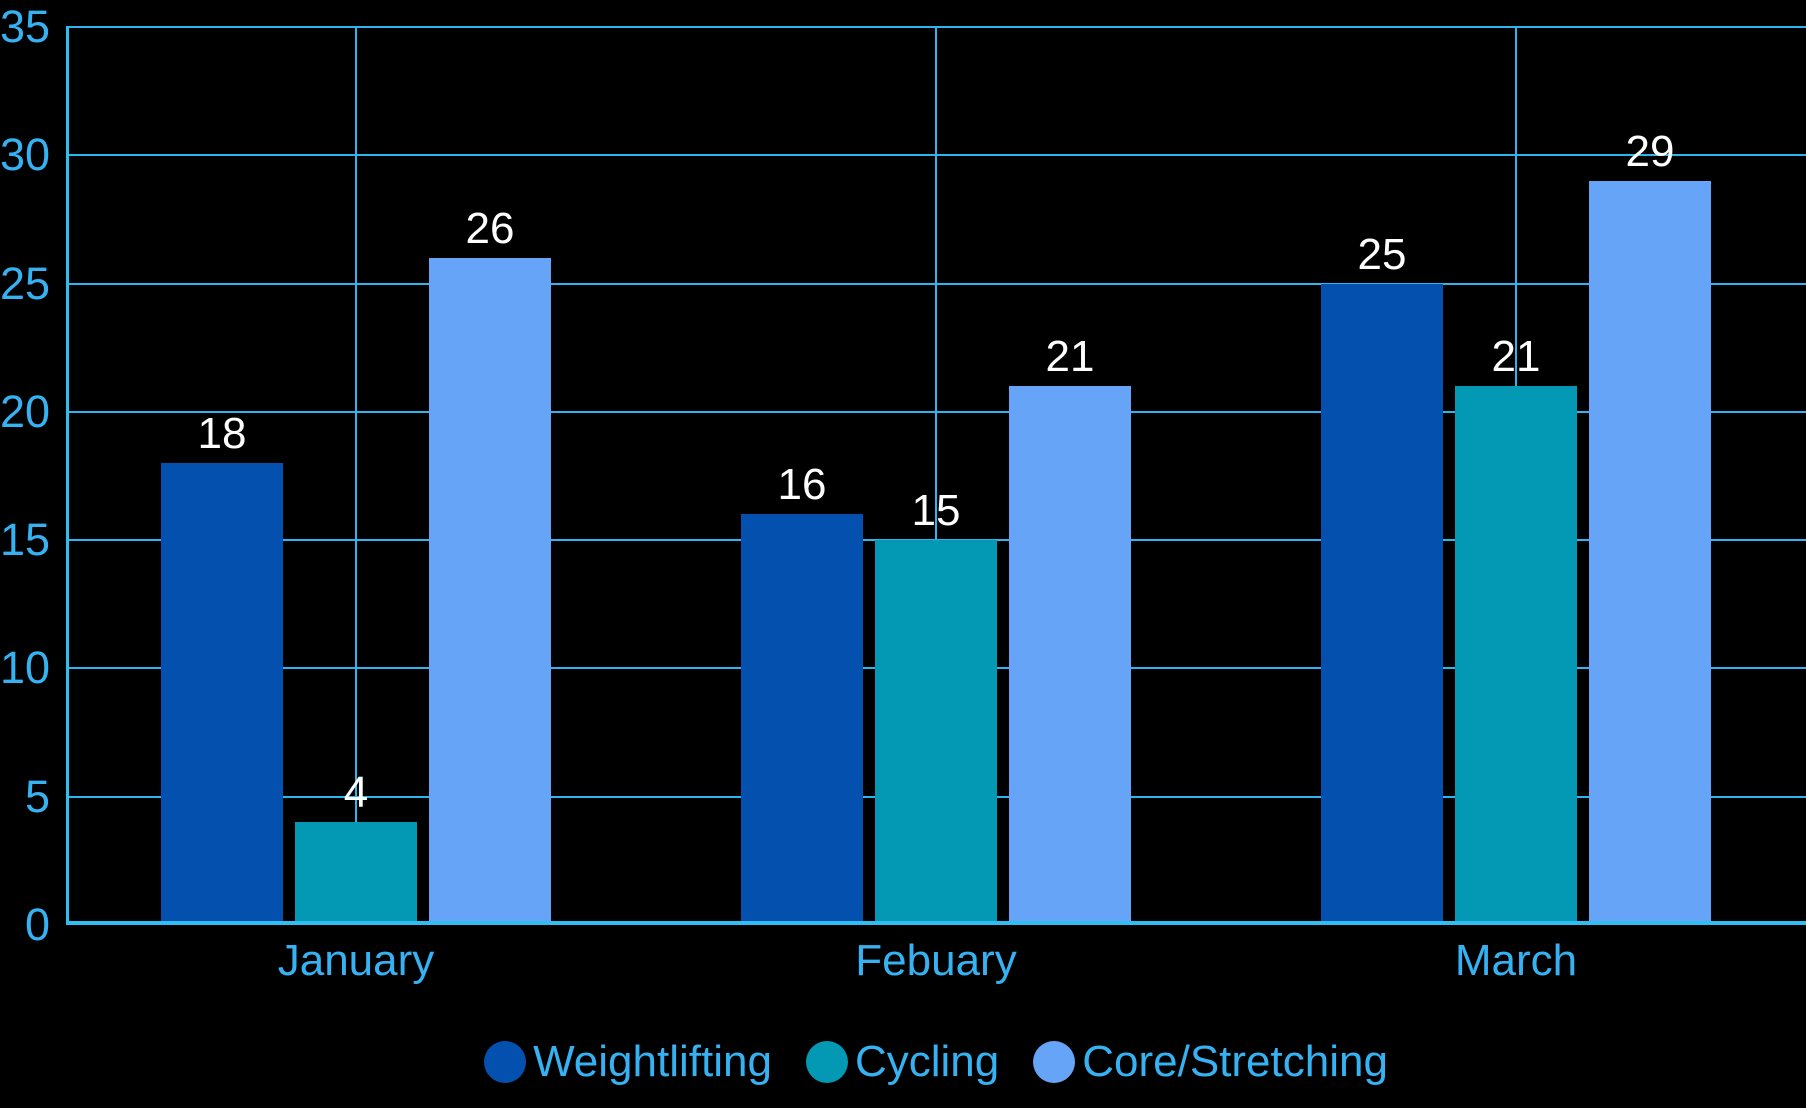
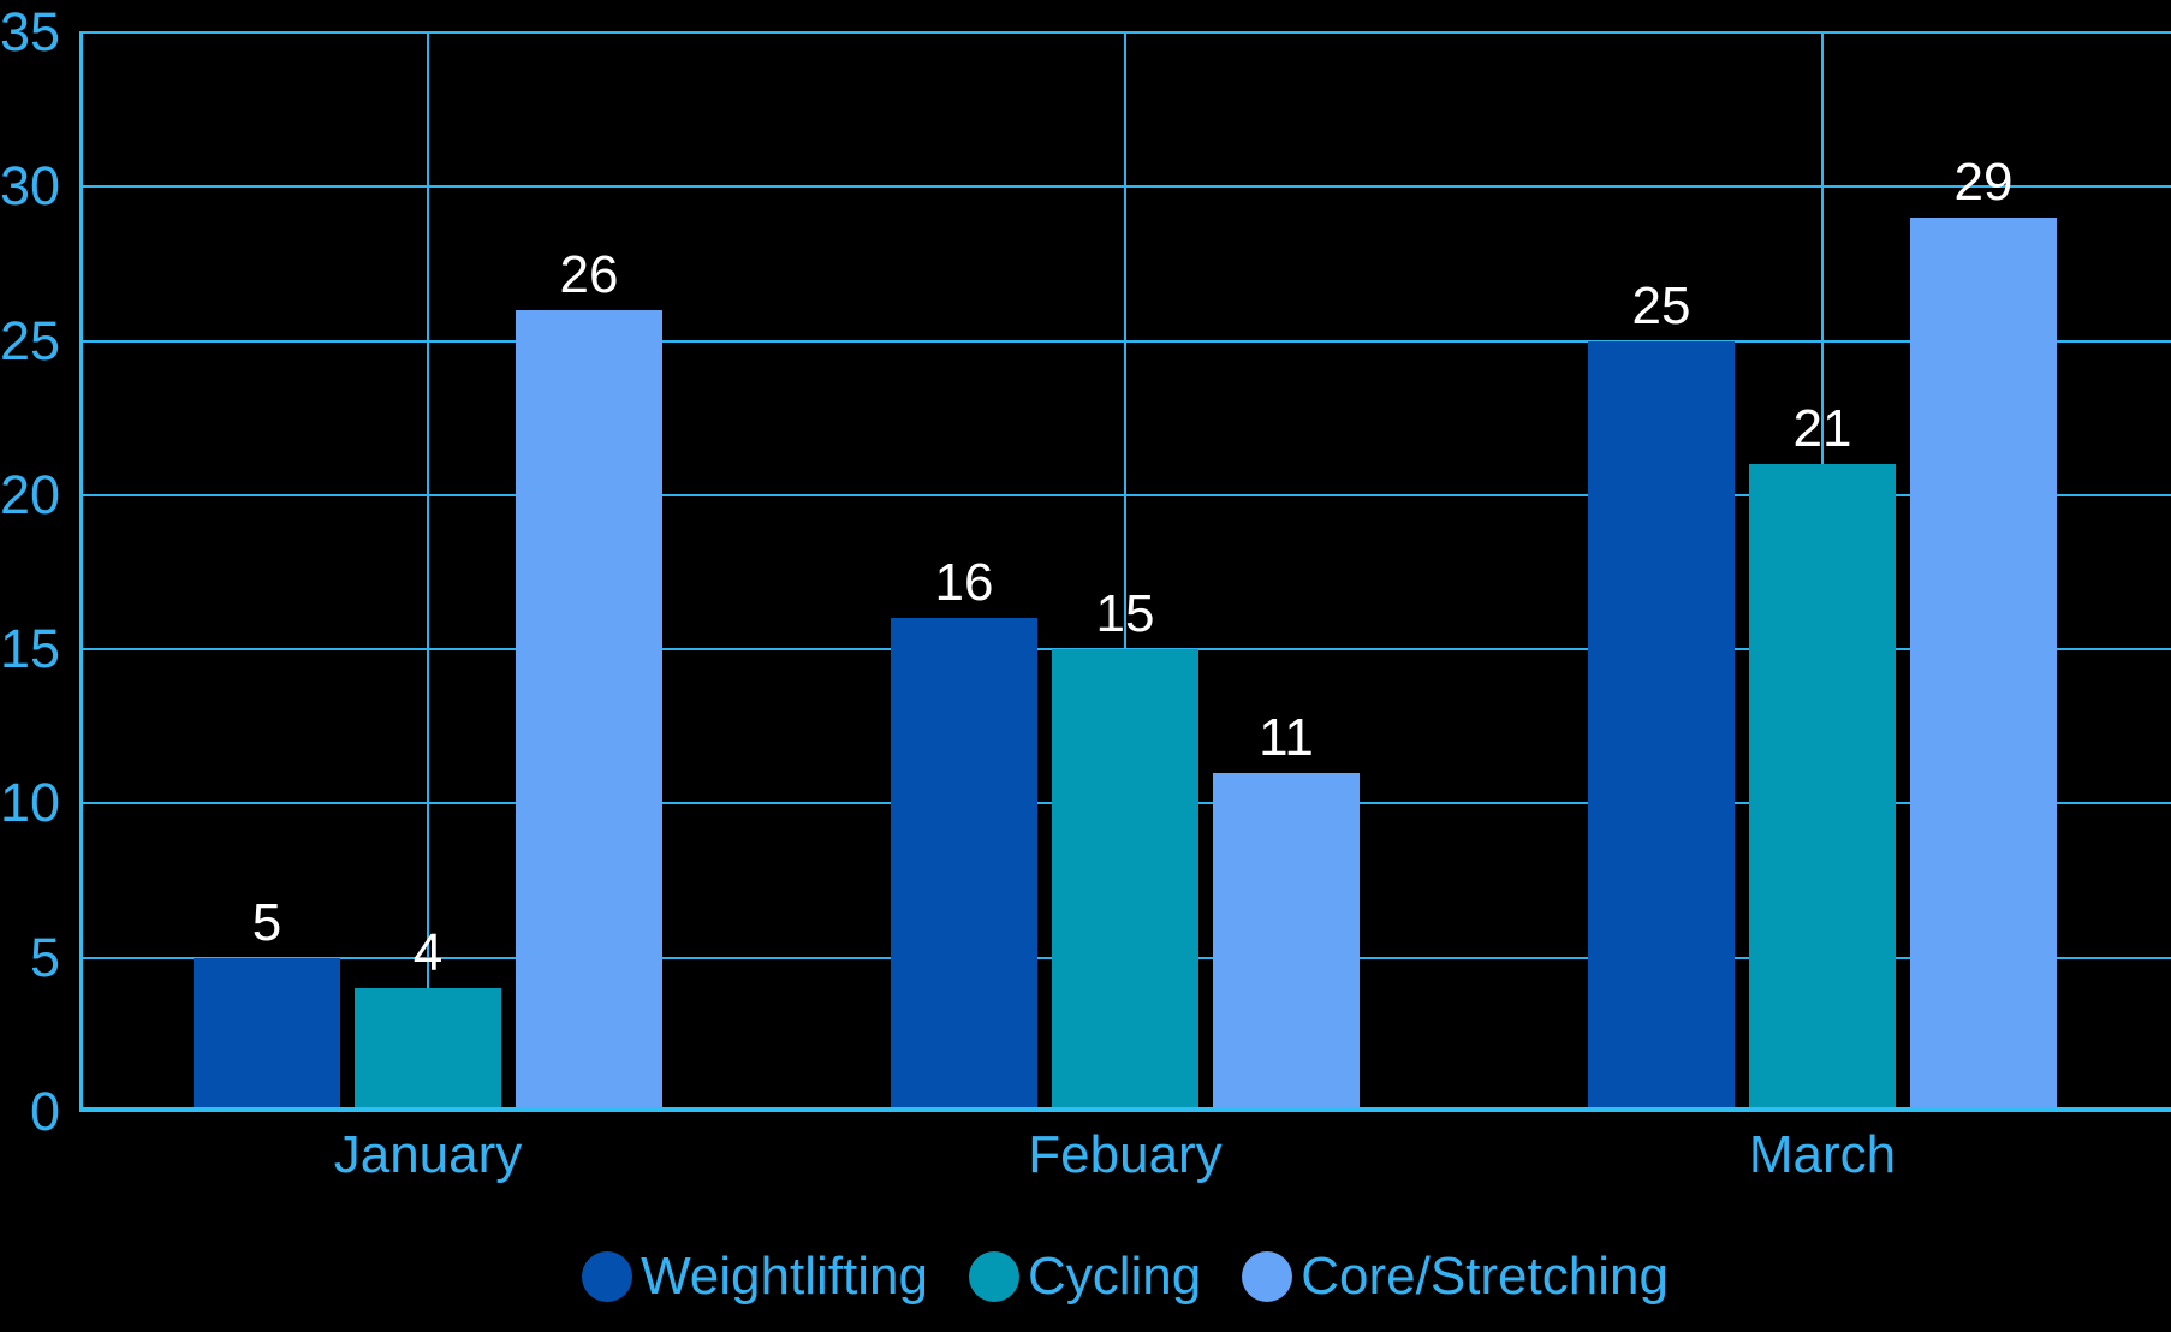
Weightlifting/January: 18 -> 5
Core/Stretching/Febuary: 21 -> 11
